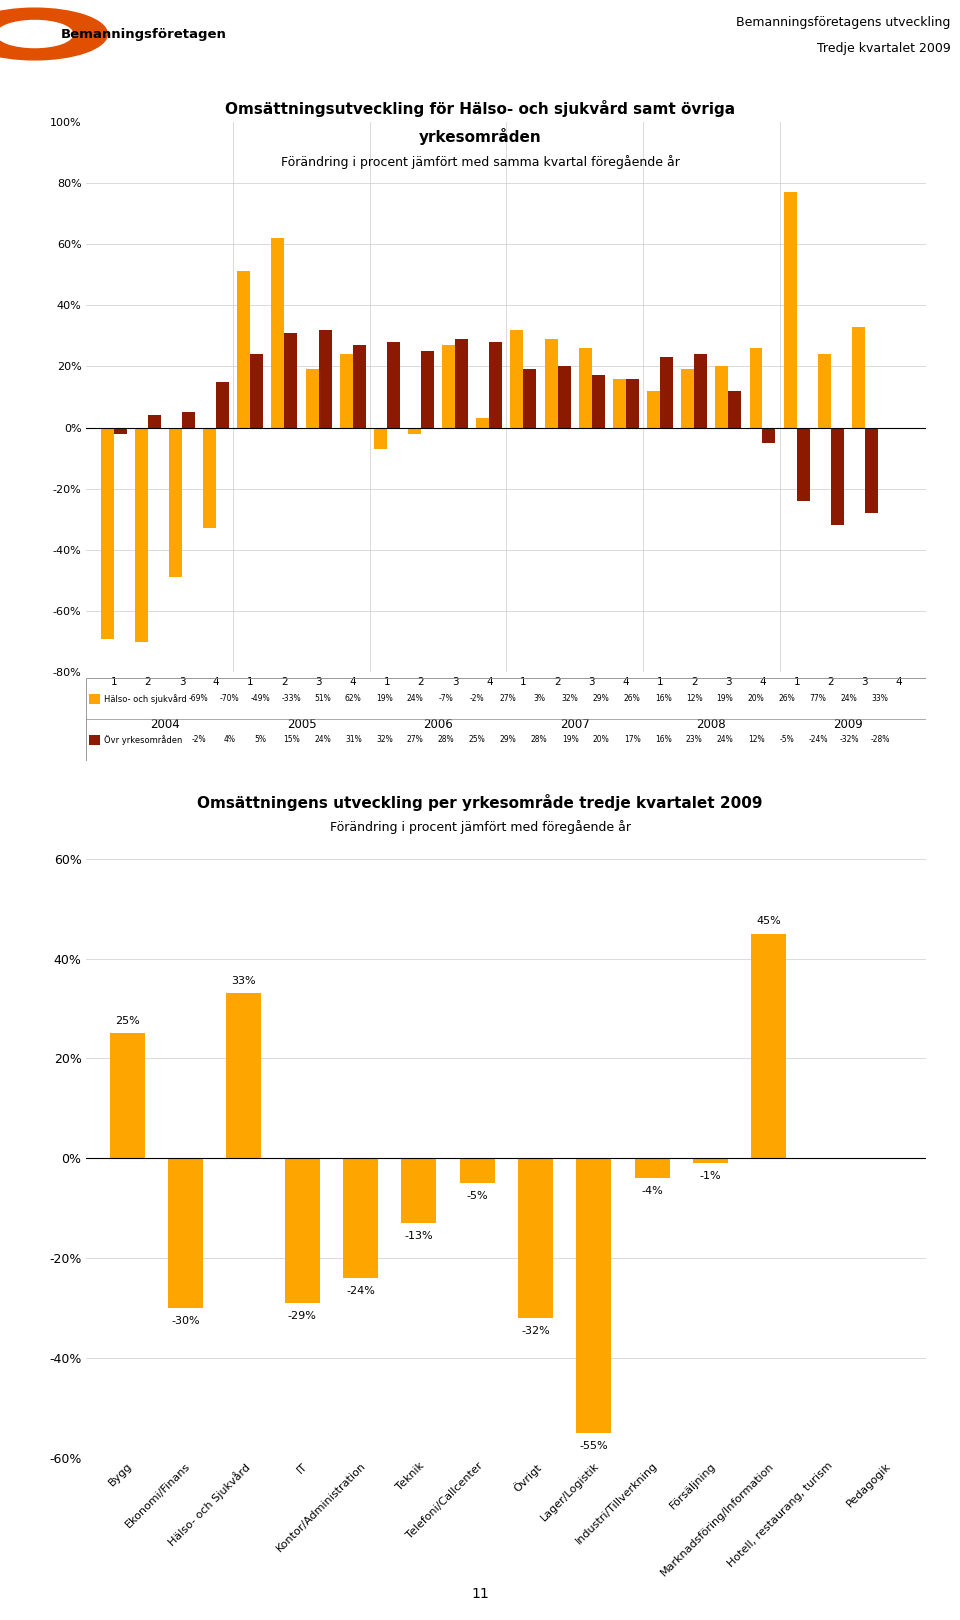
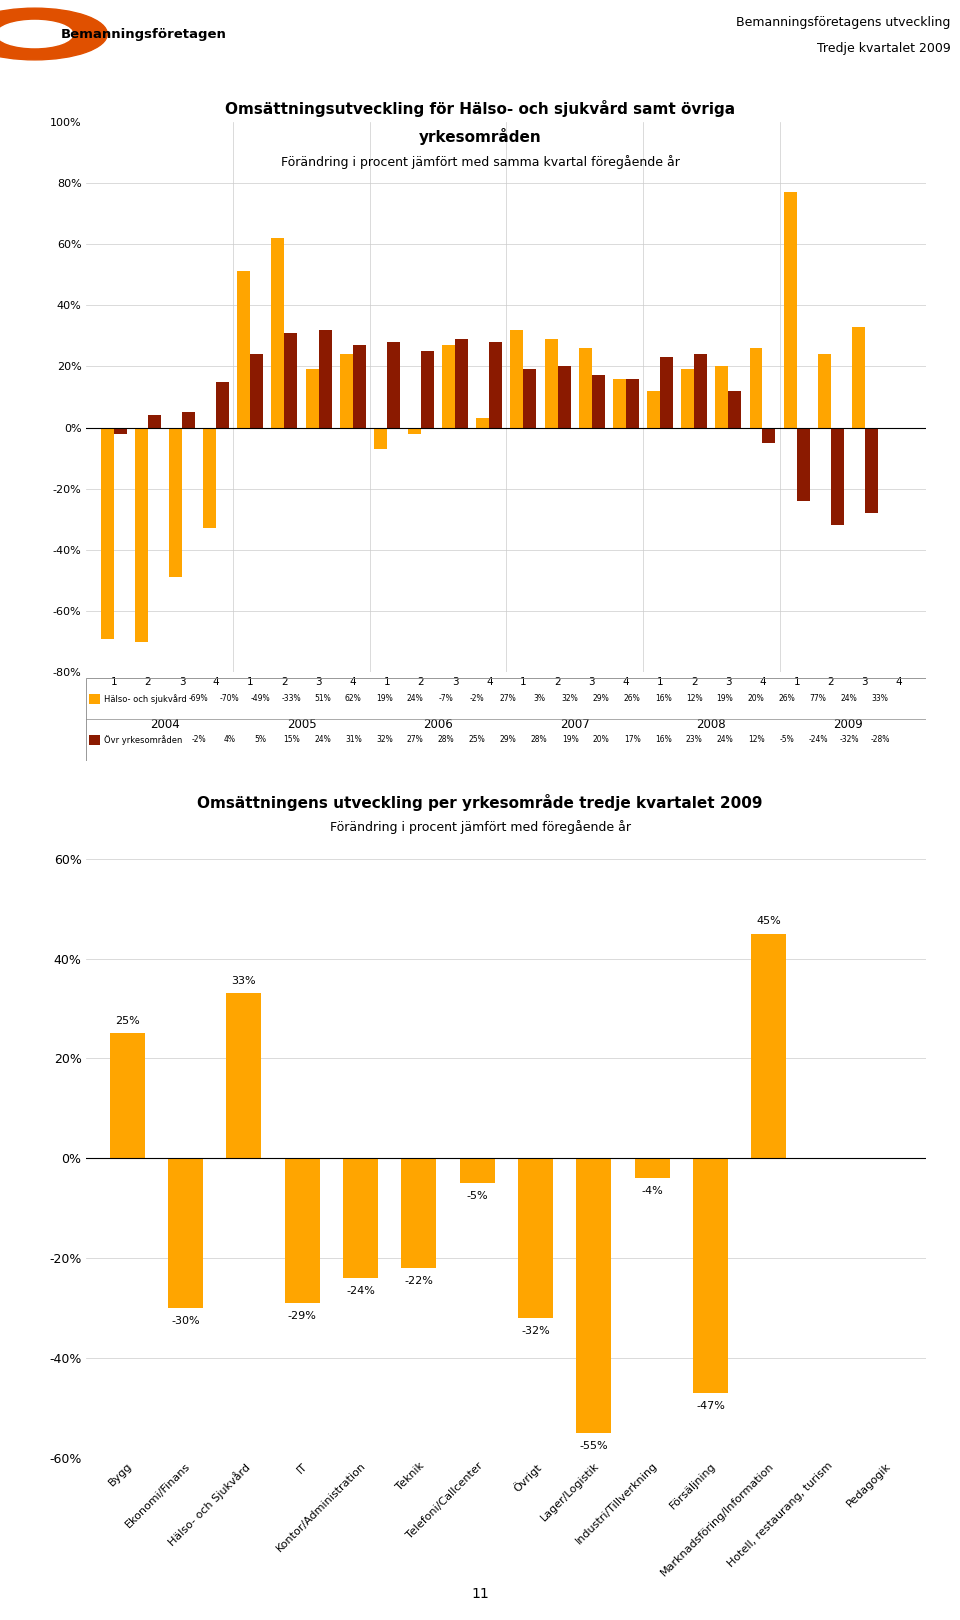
Teknik: -13% -> -22%
Försäljning: -1% -> -47%
